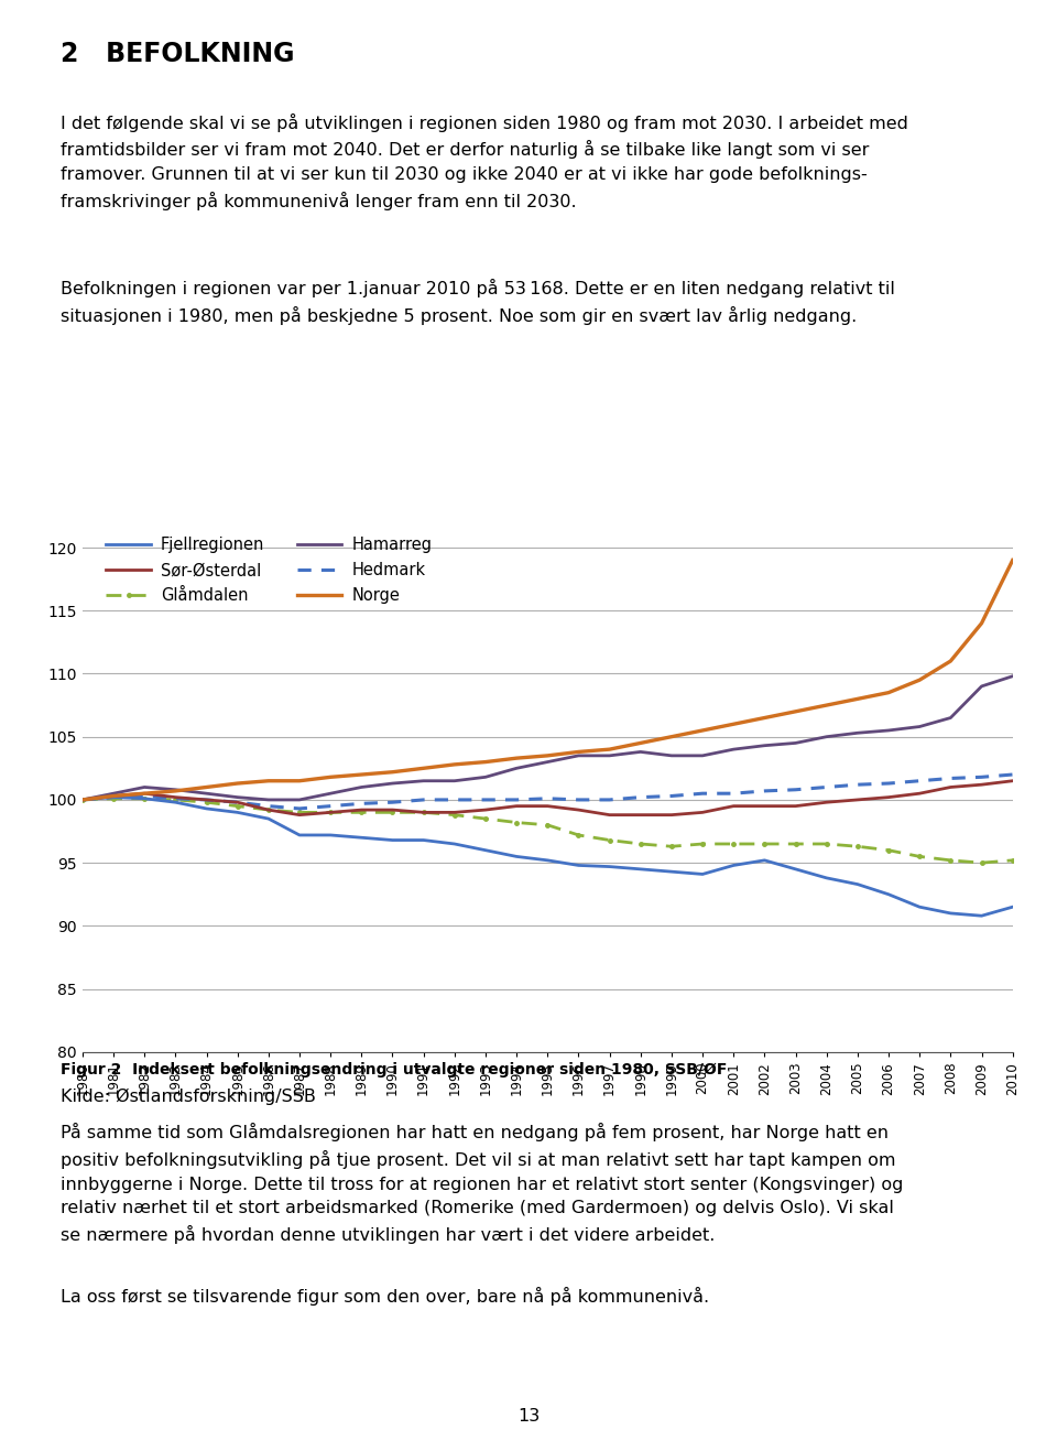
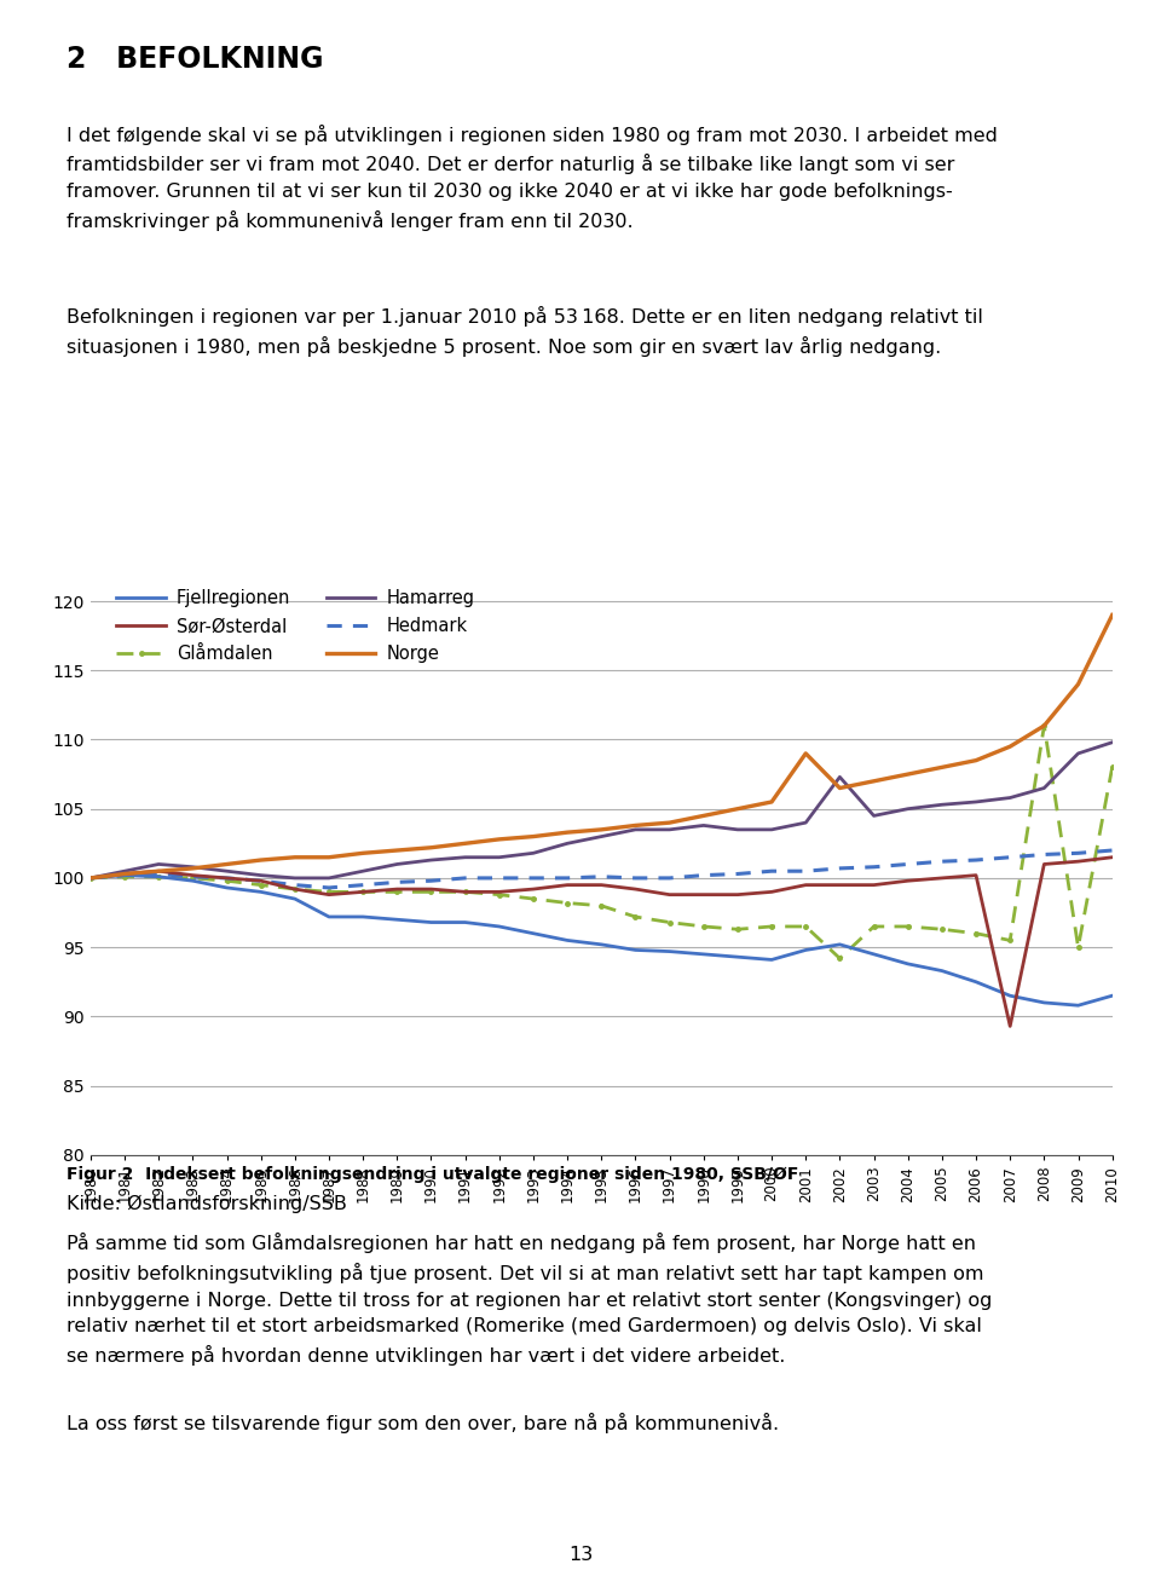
Norge/2001: 106.0 -> 109.0
Glåmdalen/2002: 96.5 -> 94.2
Hamarreg/2002: 104.3 -> 107.3
Sør-Østerdal/2007: 100.5 -> 89.3
Glåmdalen/2008: 95.2 -> 111.0
Glåmdalen/2010: 95.2 -> 108.0
